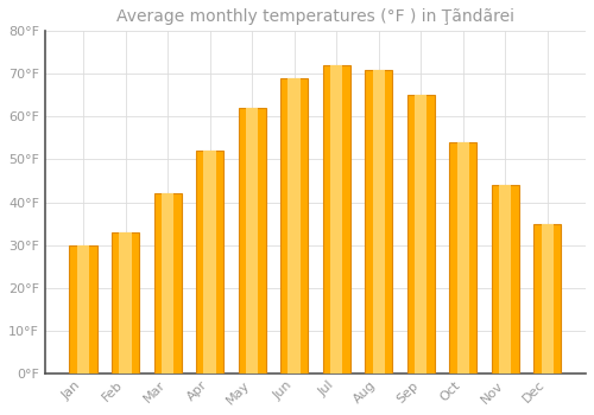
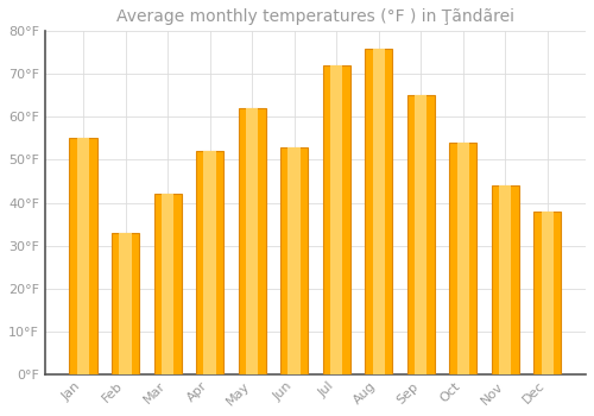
Jan: 30°F -> 55°F
Jun: 69°F -> 53°F
Aug: 71°F -> 76°F
Dec: 35°F -> 38°F
